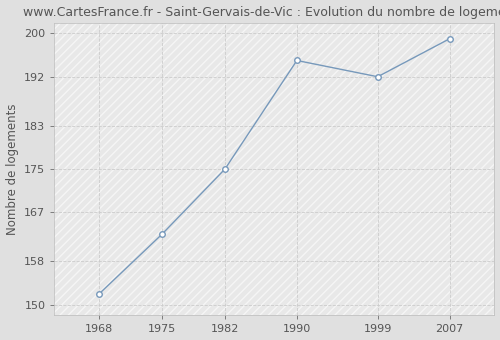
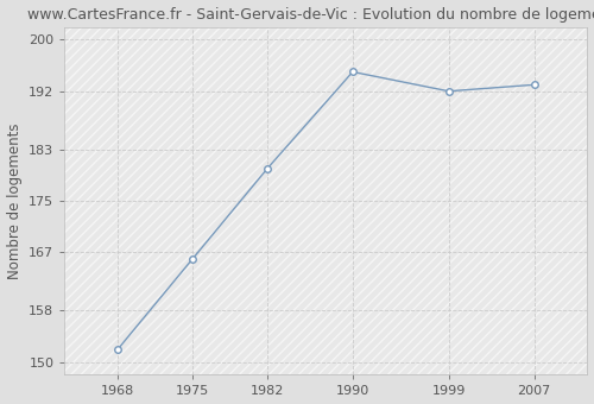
1975: 163 -> 166
1982: 175 -> 180
2007: 199 -> 193
